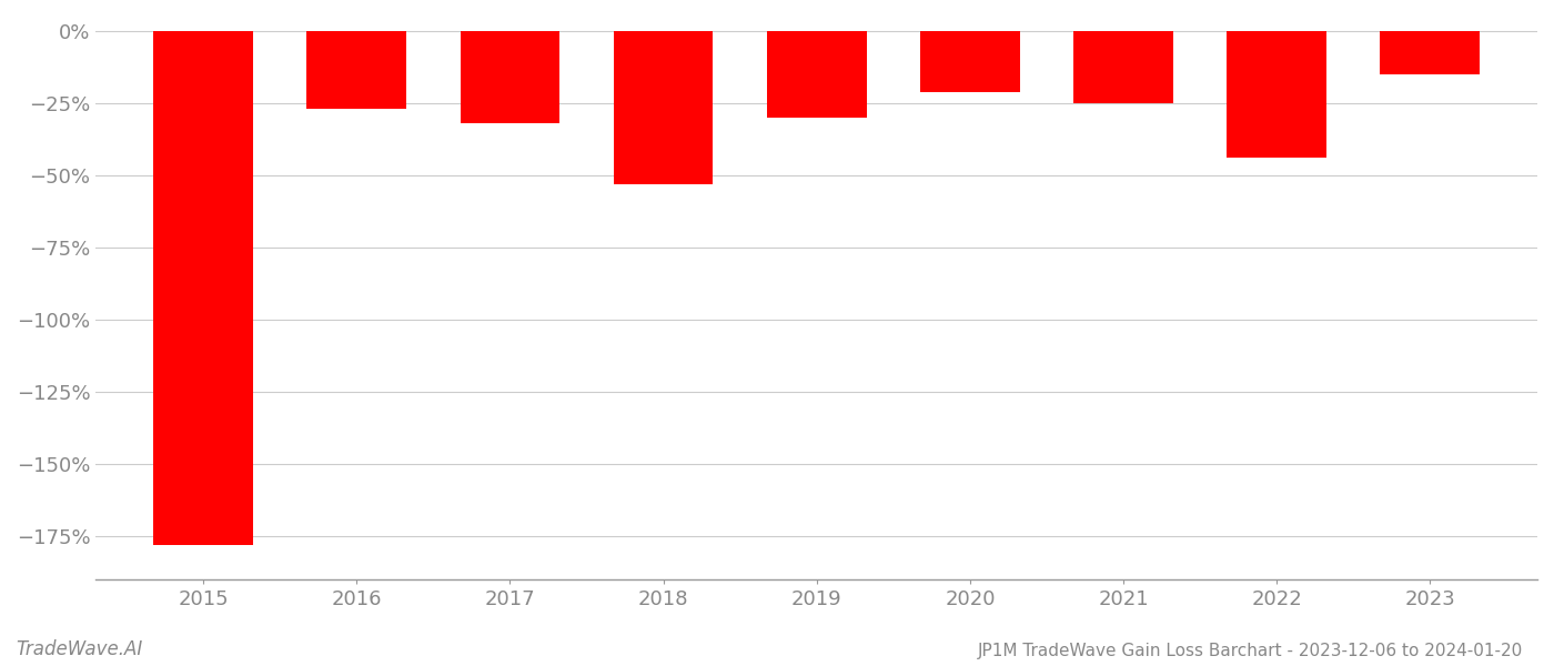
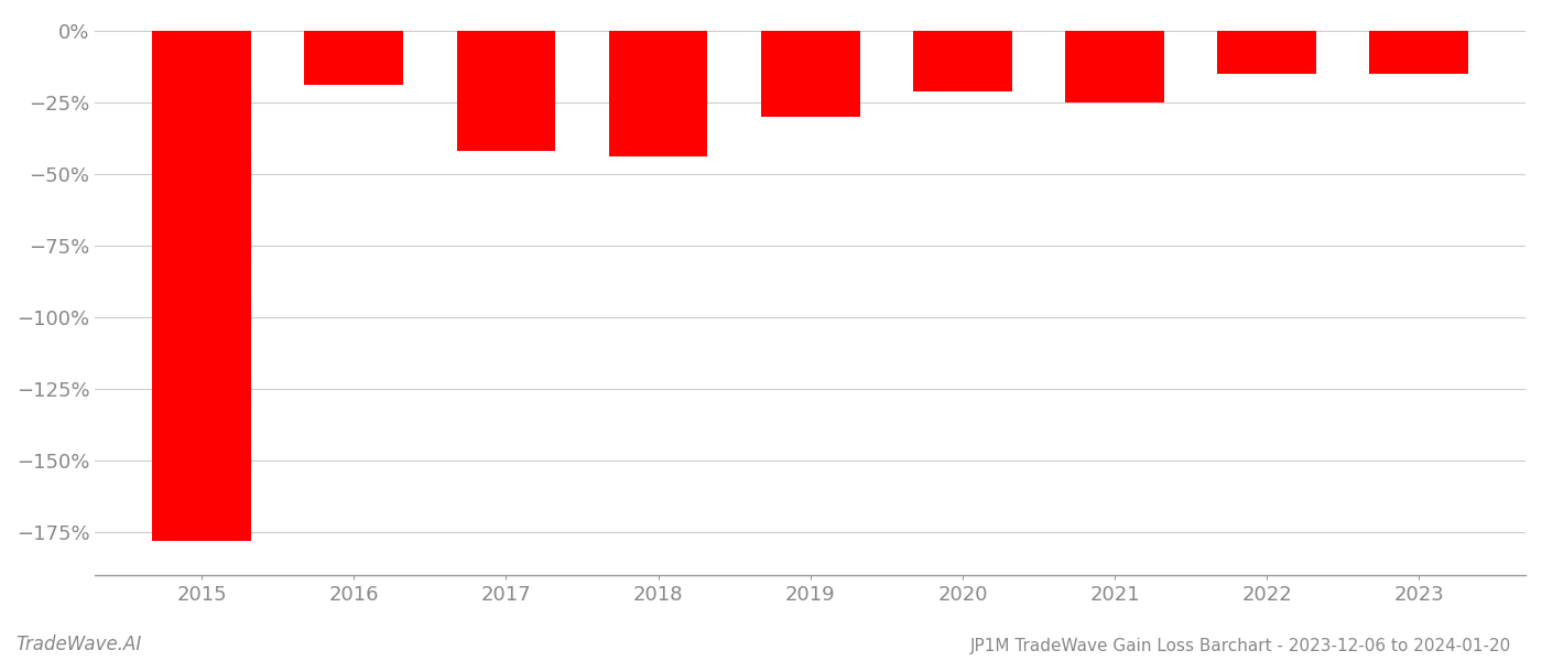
2016: -27% -> -19%
2017: -32% -> -42%
2018: -53% -> -44%
2022: -44% -> -15%
